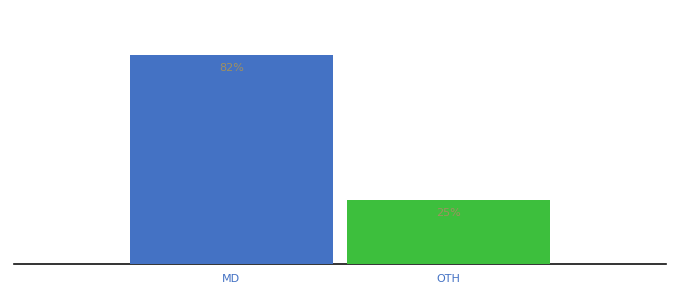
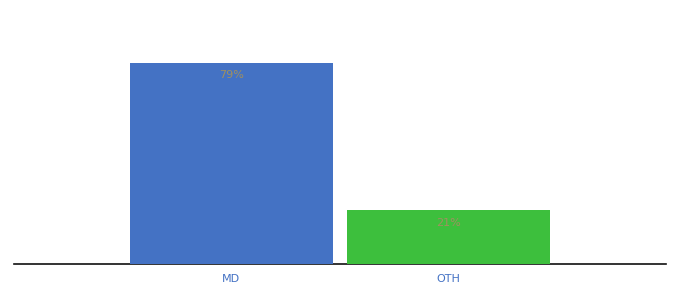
MD: 82% -> 79%
OTH: 25% -> 21%
